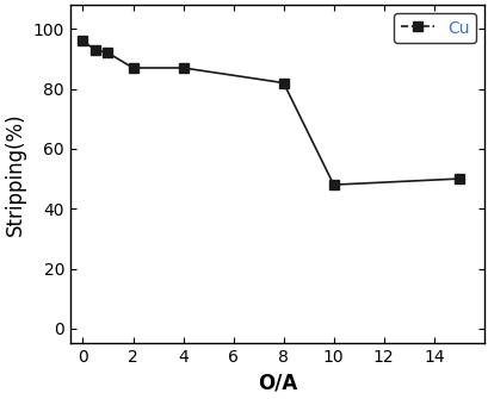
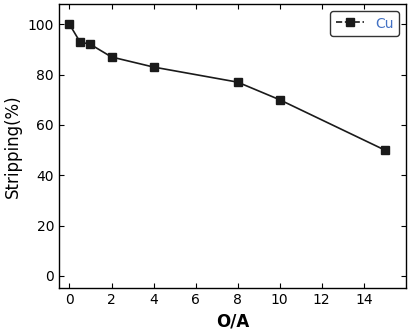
0: 96 -> 100
4: 87 -> 83
8: 82 -> 77
10: 48 -> 70
